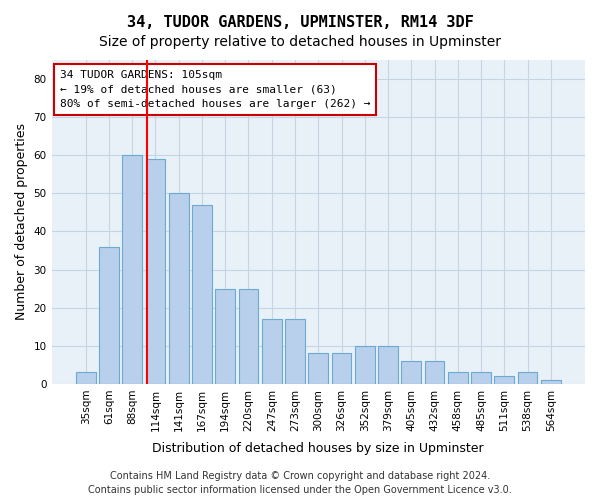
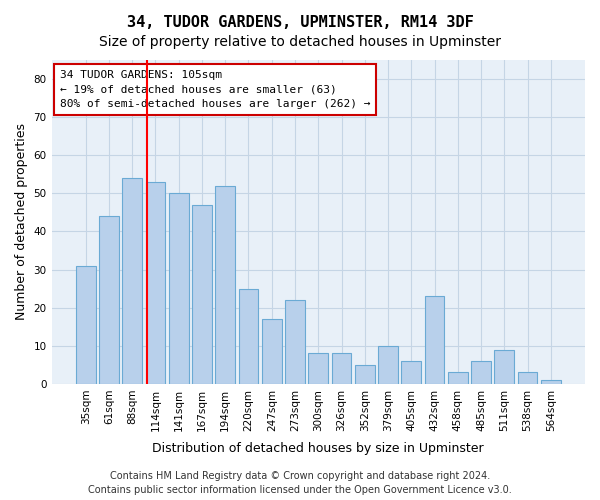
35sqm: 3 -> 31
61sqm: 36 -> 44
88sqm: 60 -> 54
114sqm: 59 -> 53
194sqm: 25 -> 52
273sqm: 17 -> 22
352sqm: 10 -> 5
432sqm: 6 -> 23
485sqm: 3 -> 6
511sqm: 2 -> 9
